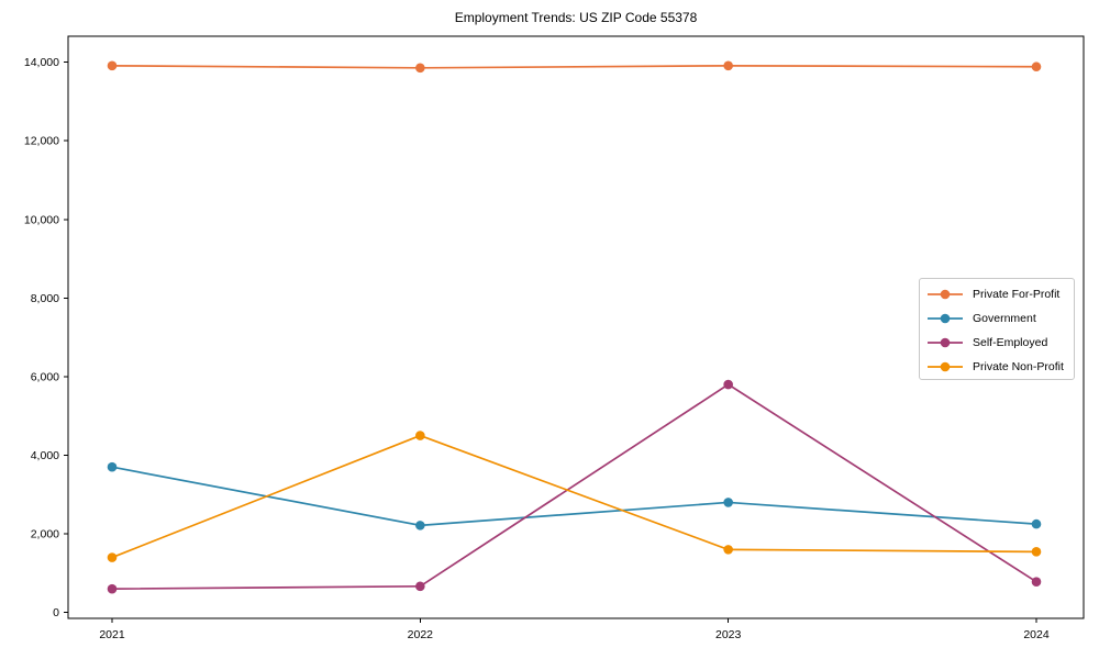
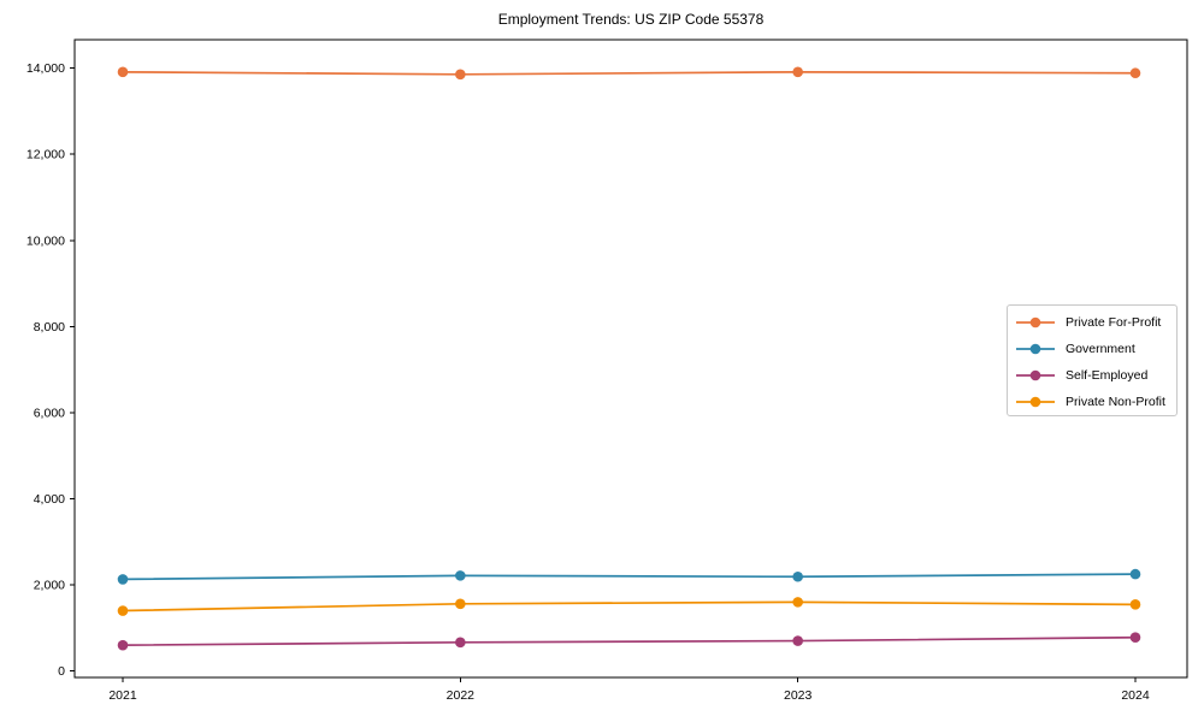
Government/2021: 3700 -> 2100
Private Non-Profit/2022: 4500 -> 1600
Government/2023: 2800 -> 2200
Self-Employed/2023: 5800 -> 700
